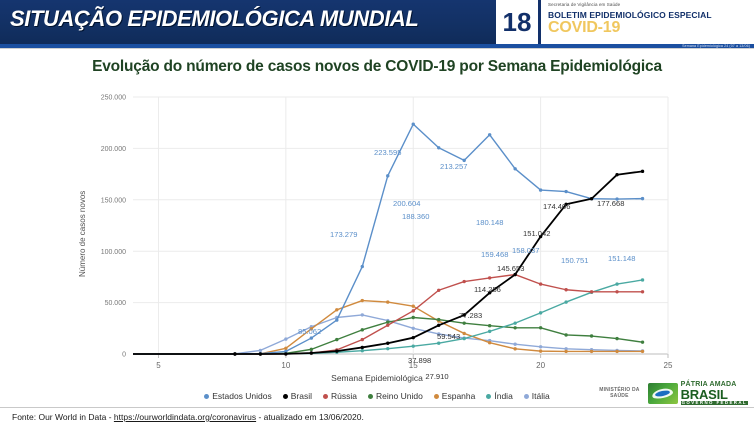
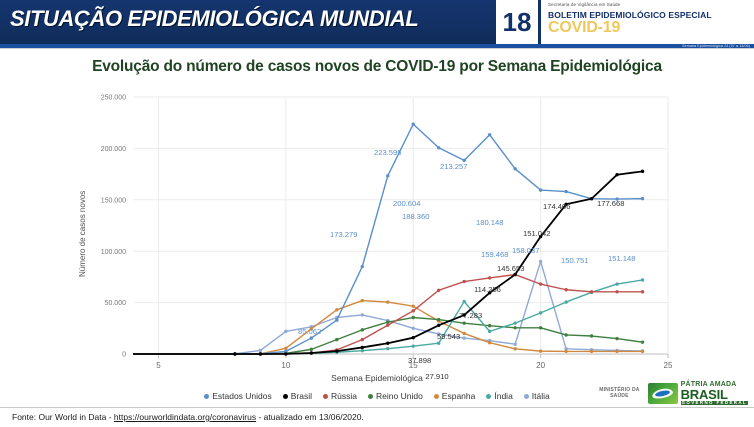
Itália/10: 14000 -> 22000
Índia/17: 15000 -> 51000
Itália/20: 7000 -> 90000
